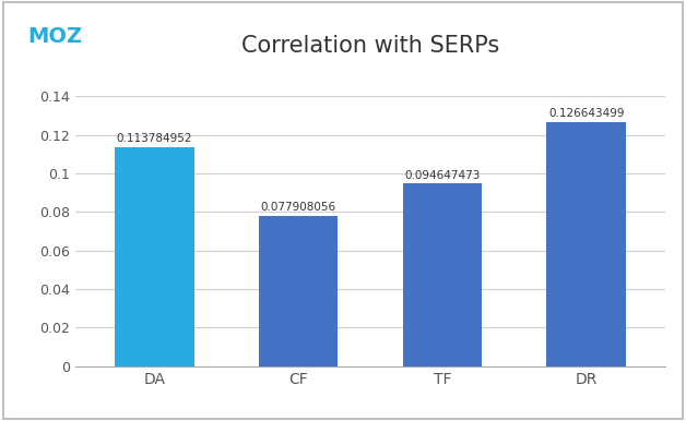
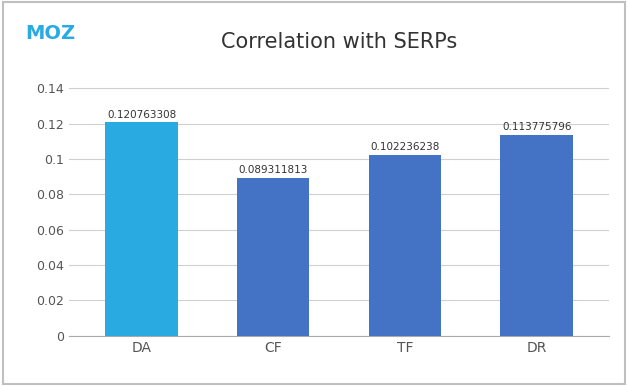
DA: 0.113784952 -> 0.120763308
CF: 0.077908056 -> 0.089311813
TF: 0.094647473 -> 0.102236238
DR: 0.126643499 -> 0.113775796
